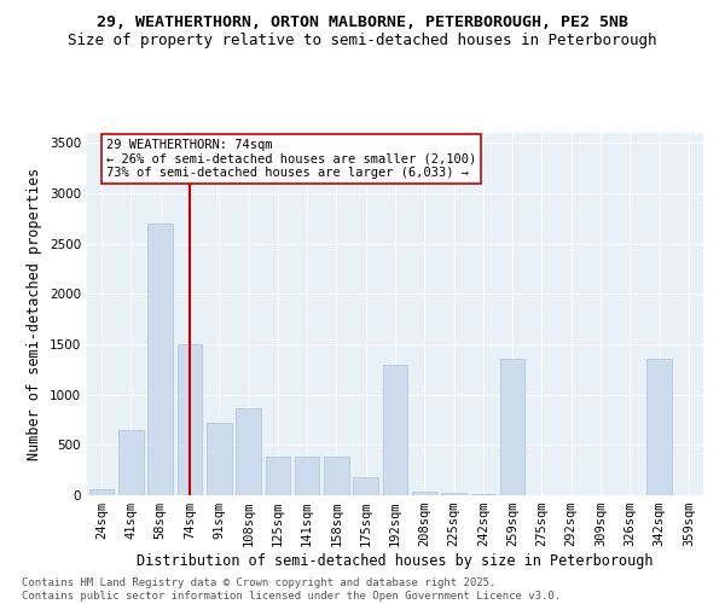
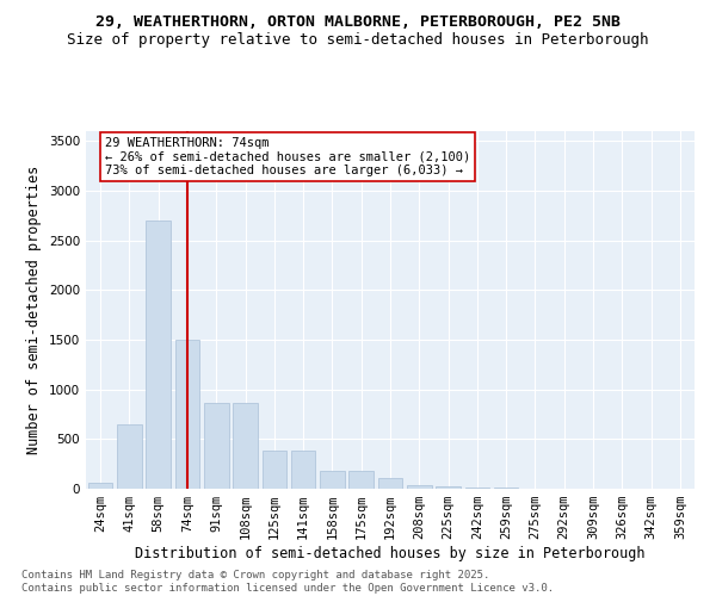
91sqm: 720 -> 870
158sqm: 380 -> 180
192sqm: 1300 -> 100
259sqm: 1360 -> 10
342sqm: 1360 -> 0
